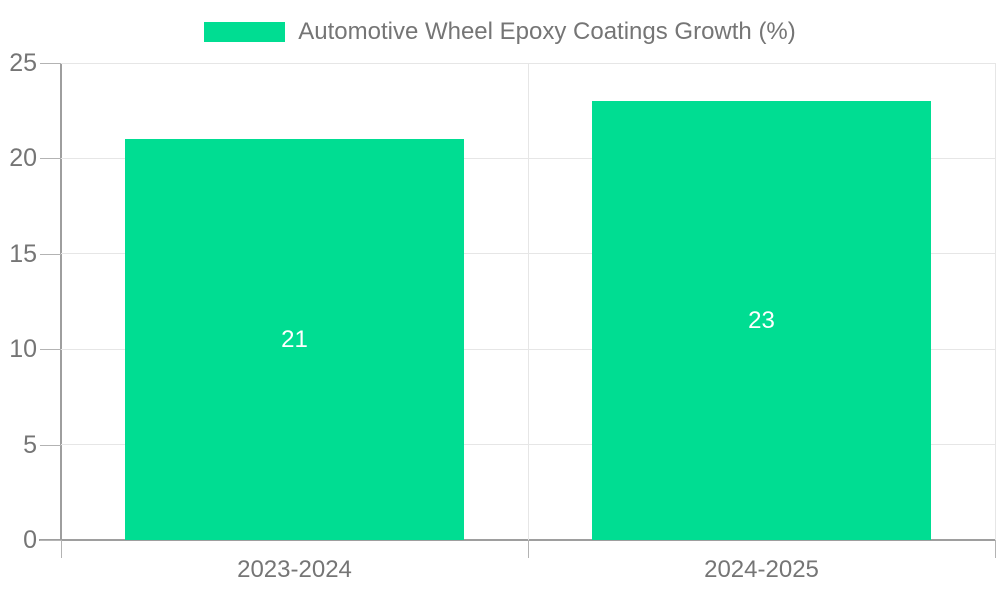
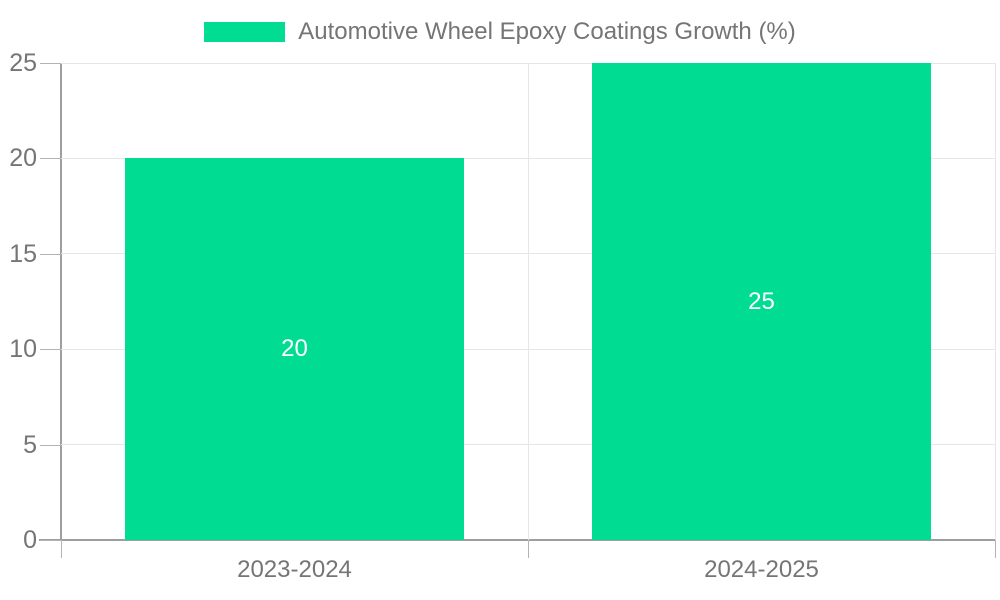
2023-2024: 21 -> 20
2024-2025: 23 -> 25
